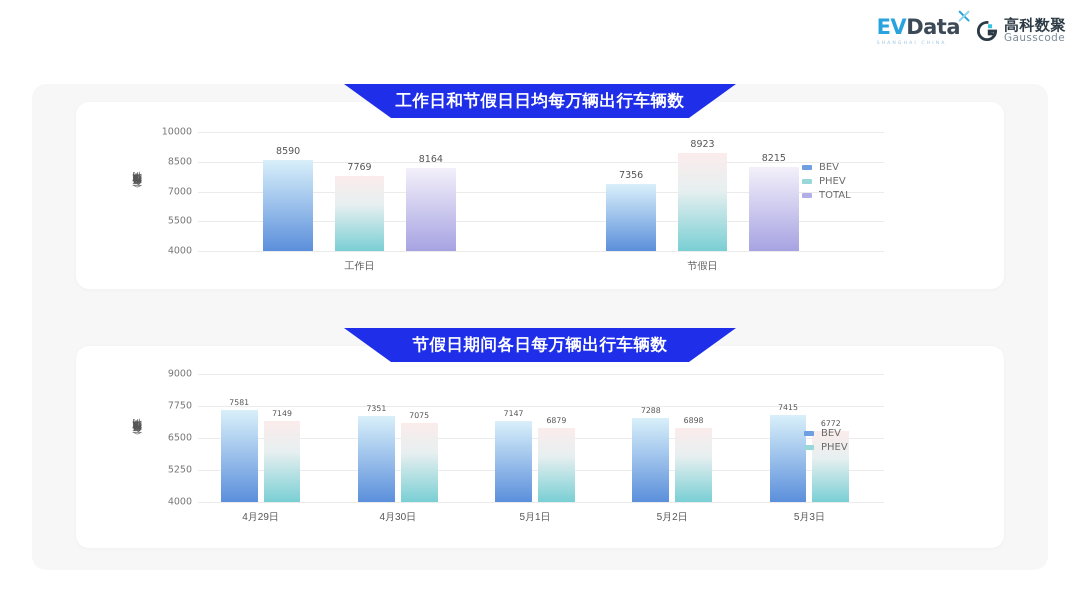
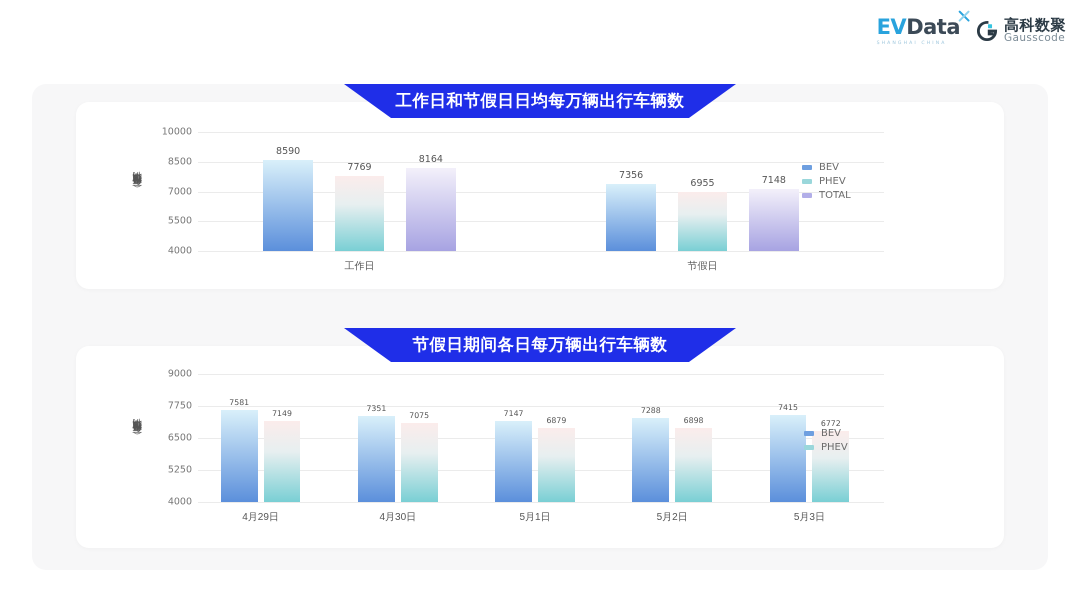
工作日和节假日日均每万辆出行车辆数/PHEV/节假日: 8923 -> 6955
工作日和节假日日均每万辆出行车辆数/TOTAL/节假日: 8215 -> 7148
